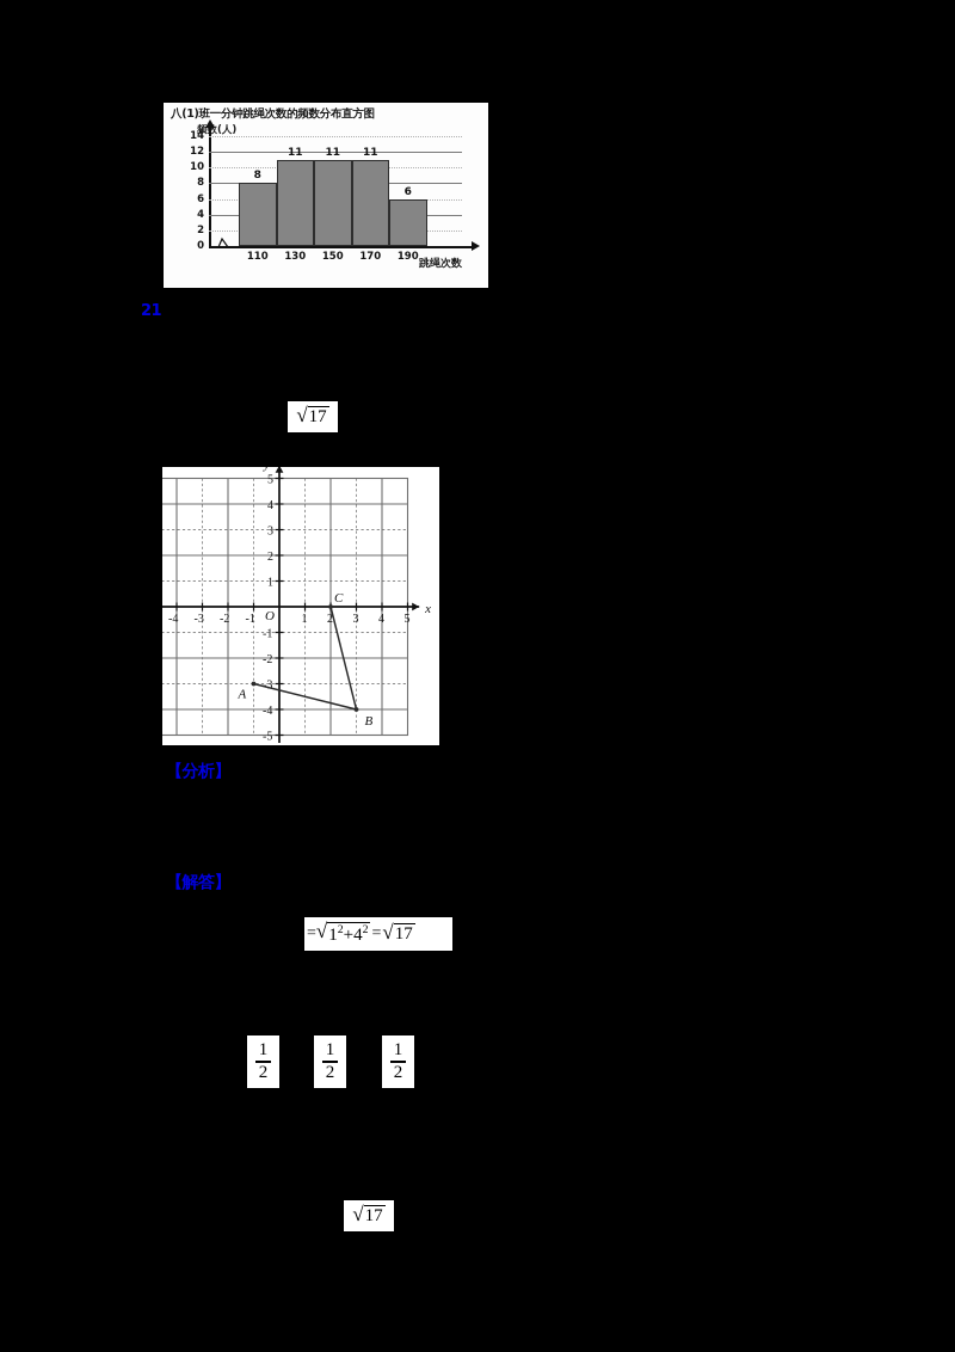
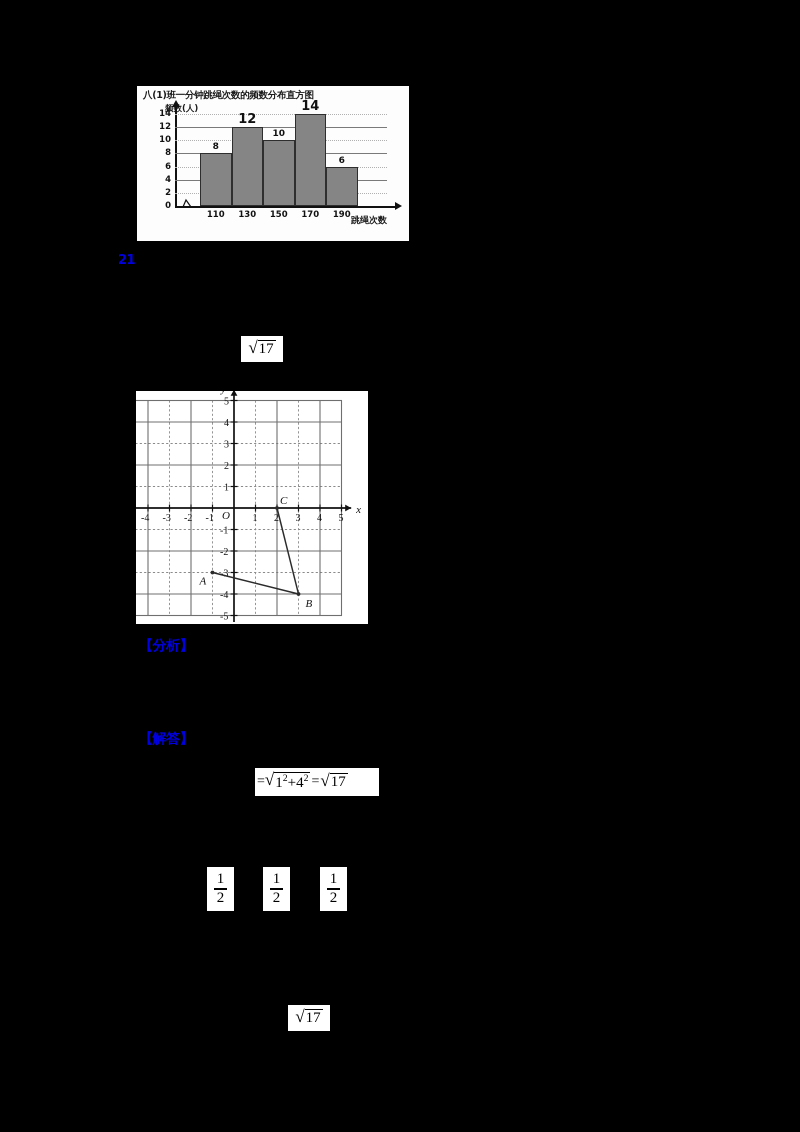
130: 11 -> 12
150: 11 -> 10
170: 11 -> 14
